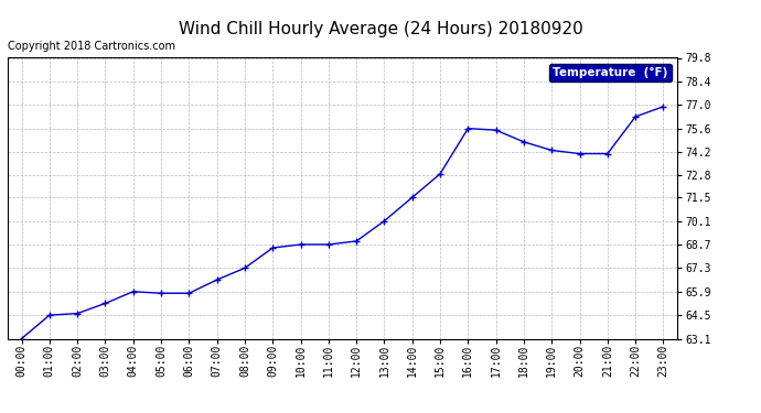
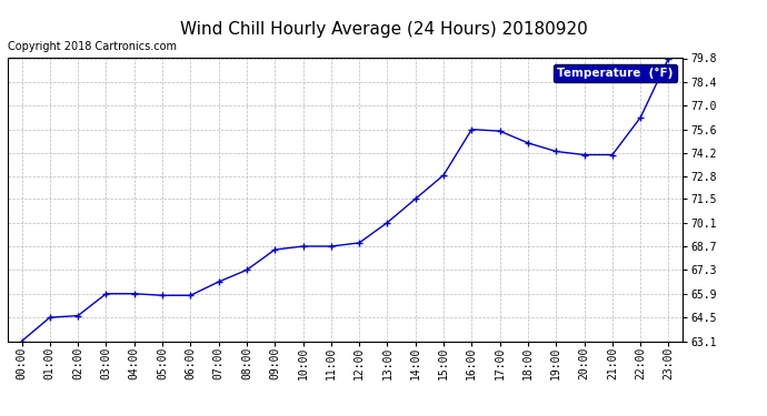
03:00: 65.2 -> 65.9
23:00: 76.9 -> 79.8
